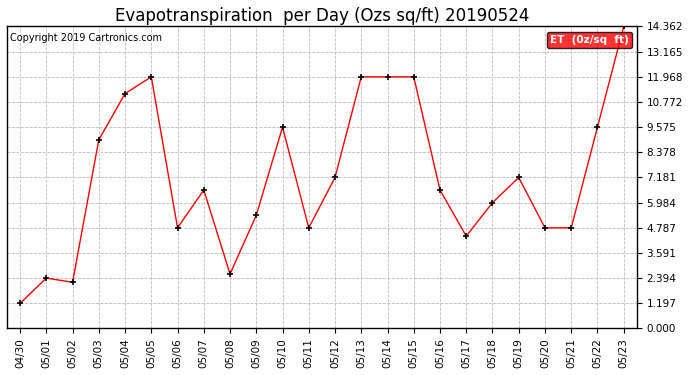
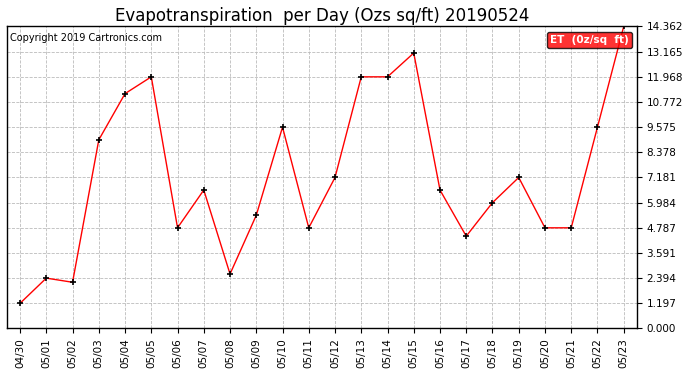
05/15: 11.97 -> 13.10
